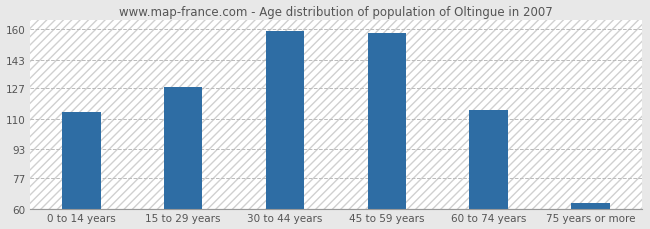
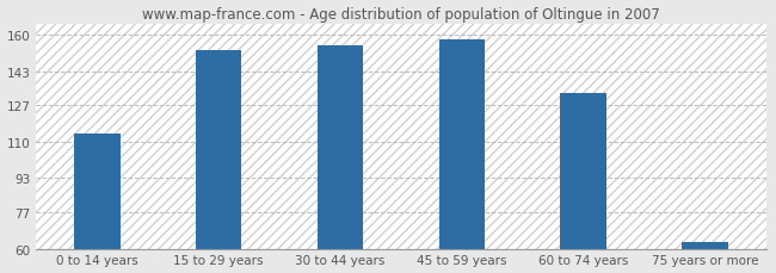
15 to 29 years: 128 -> 153
30 to 44 years: 159 -> 155
60 to 74 years: 115 -> 133
